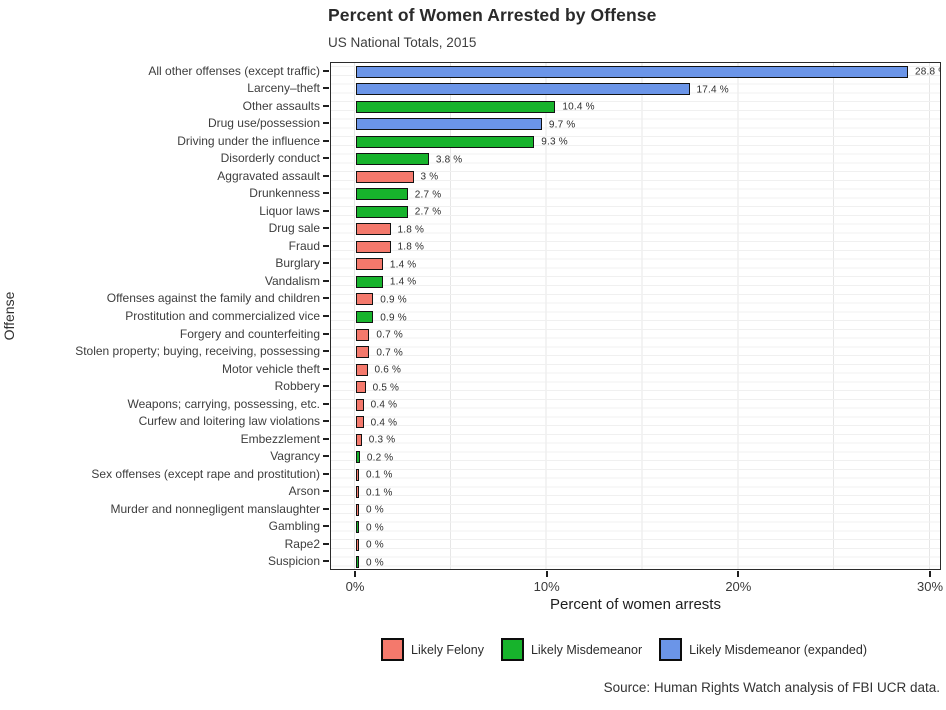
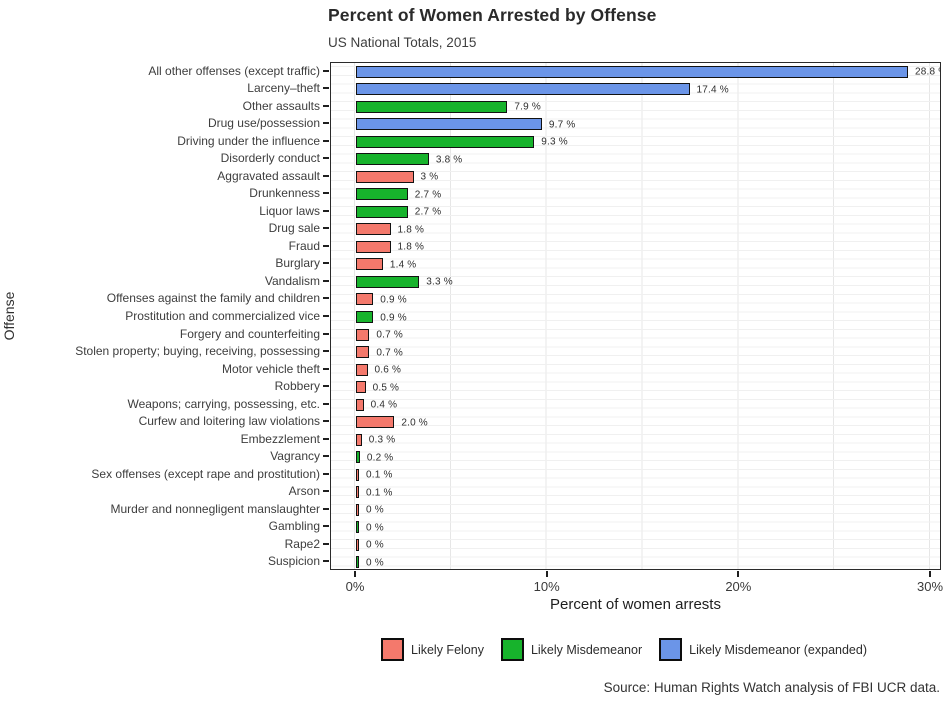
Other assaults: 10.4 -> 7.9
Vandalism: 1.4 -> 3.3
Curfew and loitering law violations: 0.4 -> 2.0
